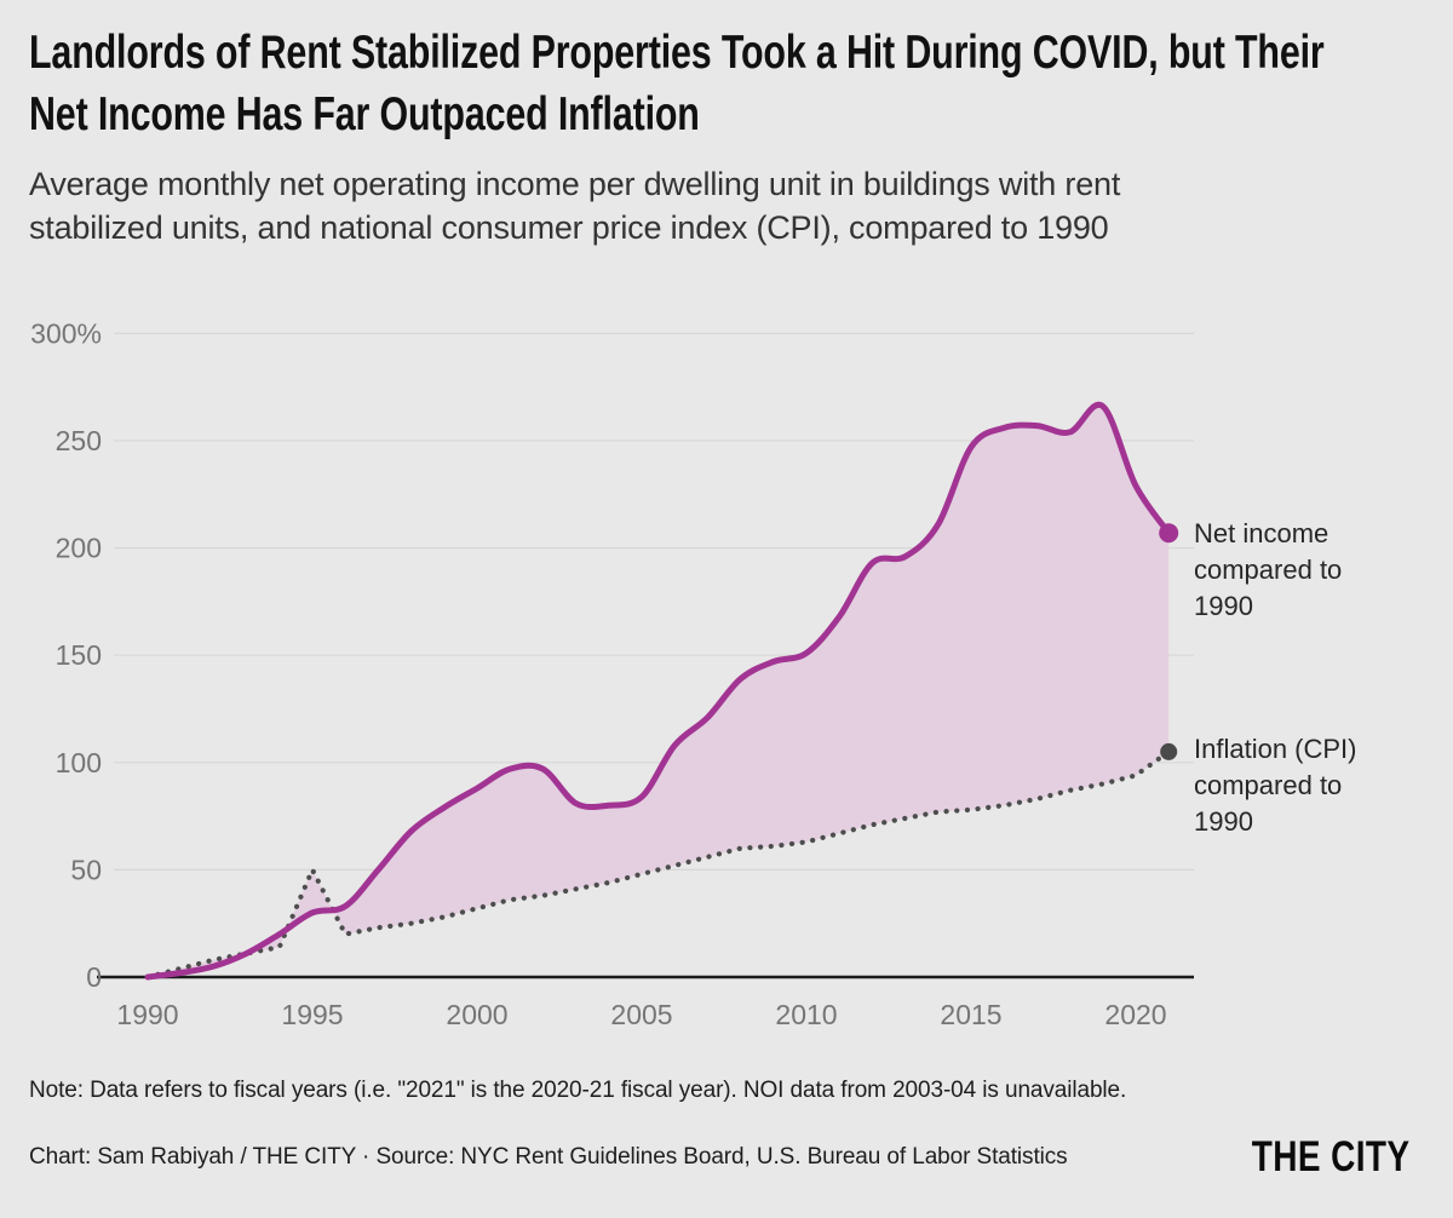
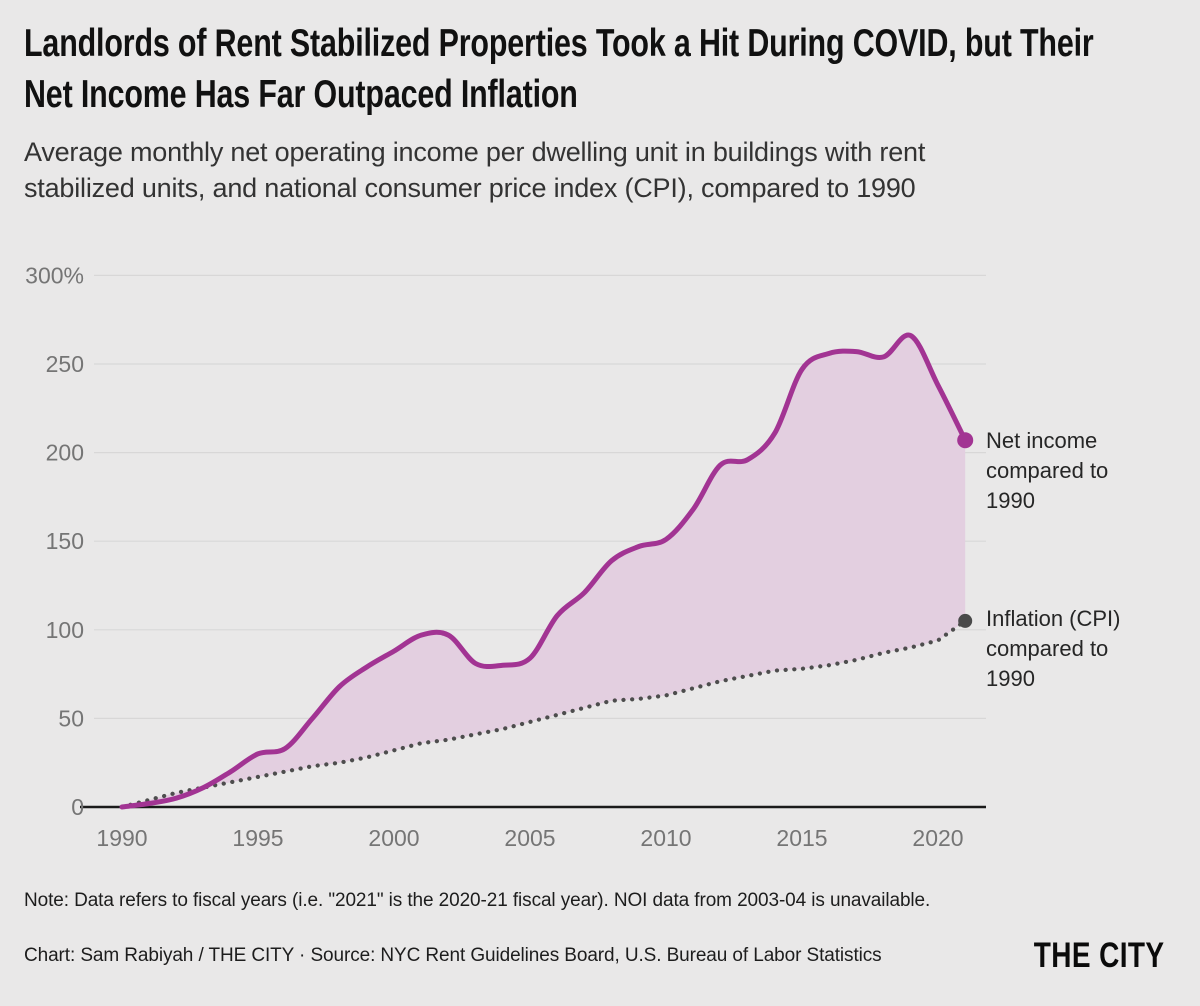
Inflation (CPI) compared to 1990/1995: 50% -> 17%
Net income compared to 1990/2020: 229% -> 238%
